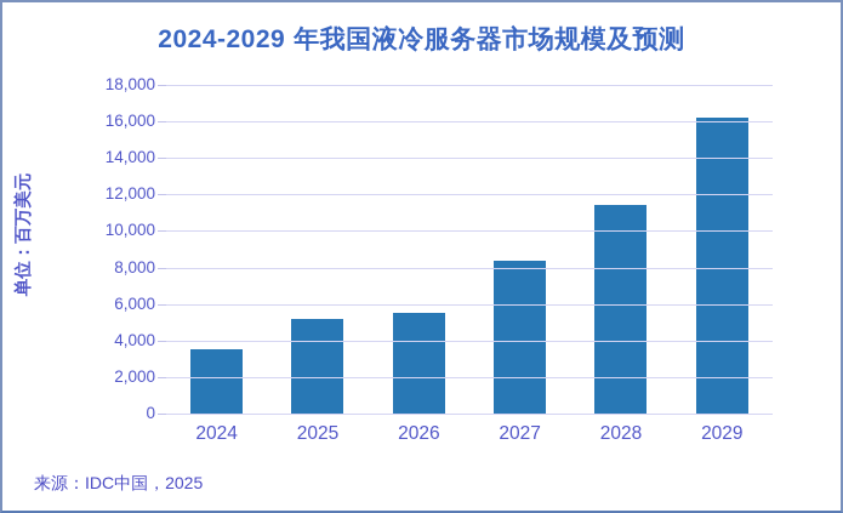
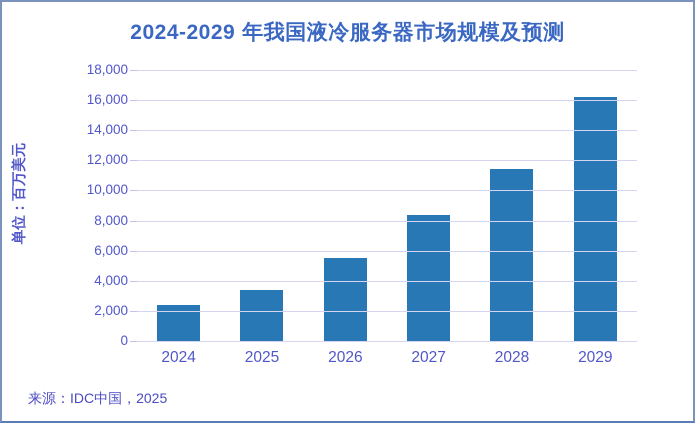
2024: 3500 -> 2400
2025: 5200 -> 3400
